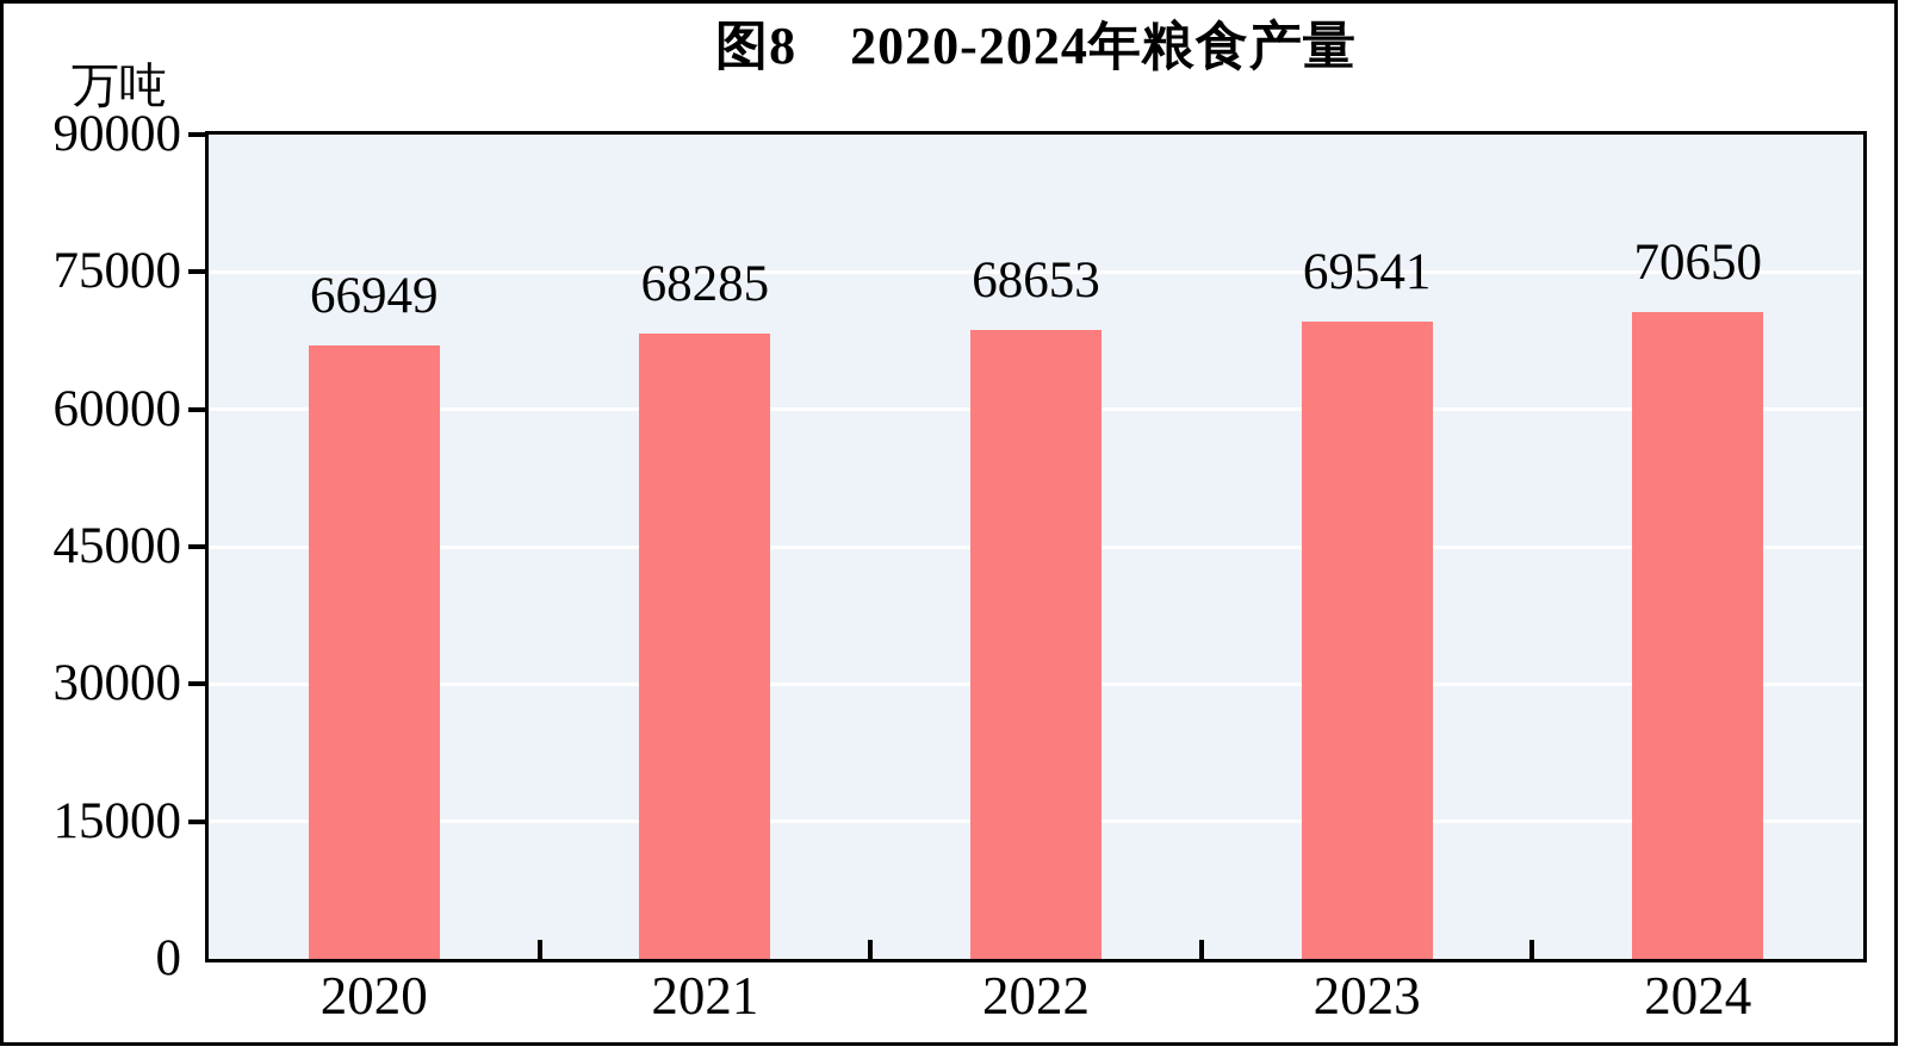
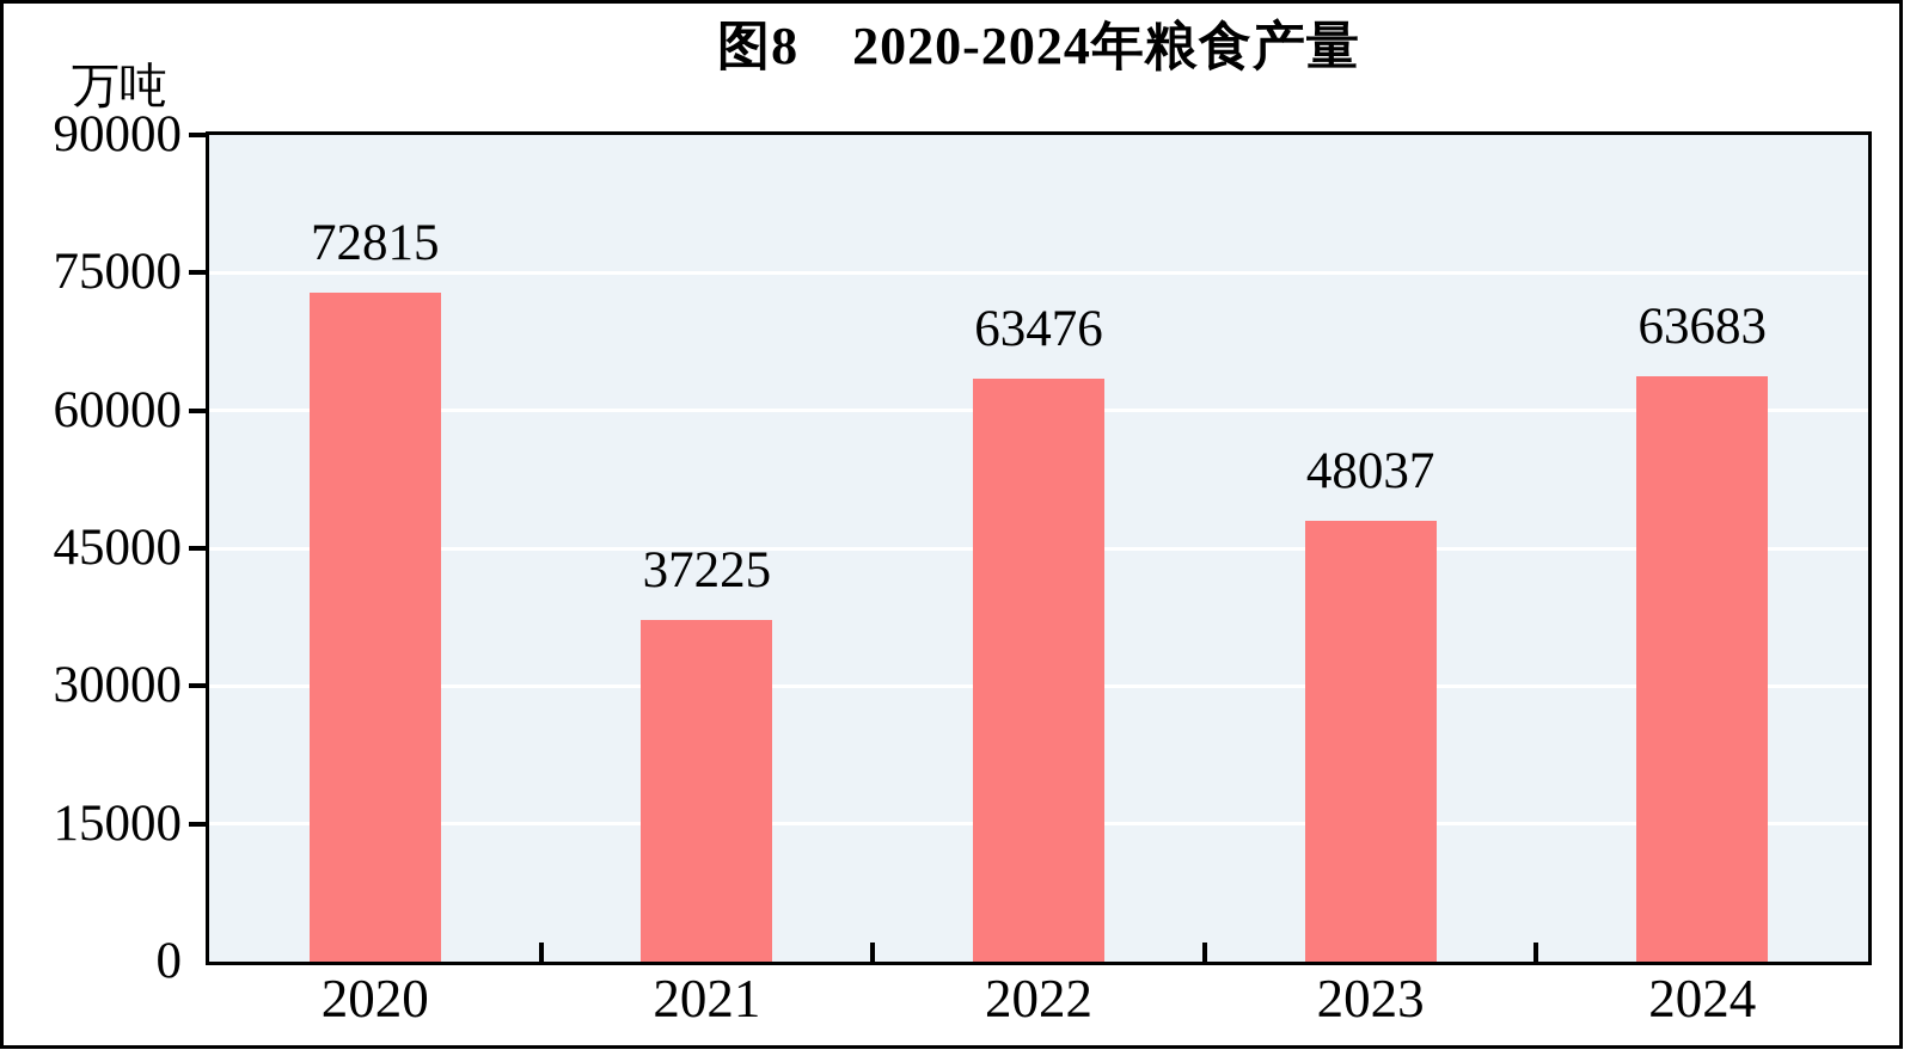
2020: 66949 -> 72815
2021: 68285 -> 37225
2022: 68653 -> 63476
2023: 69541 -> 48037
2024: 70650 -> 63683
